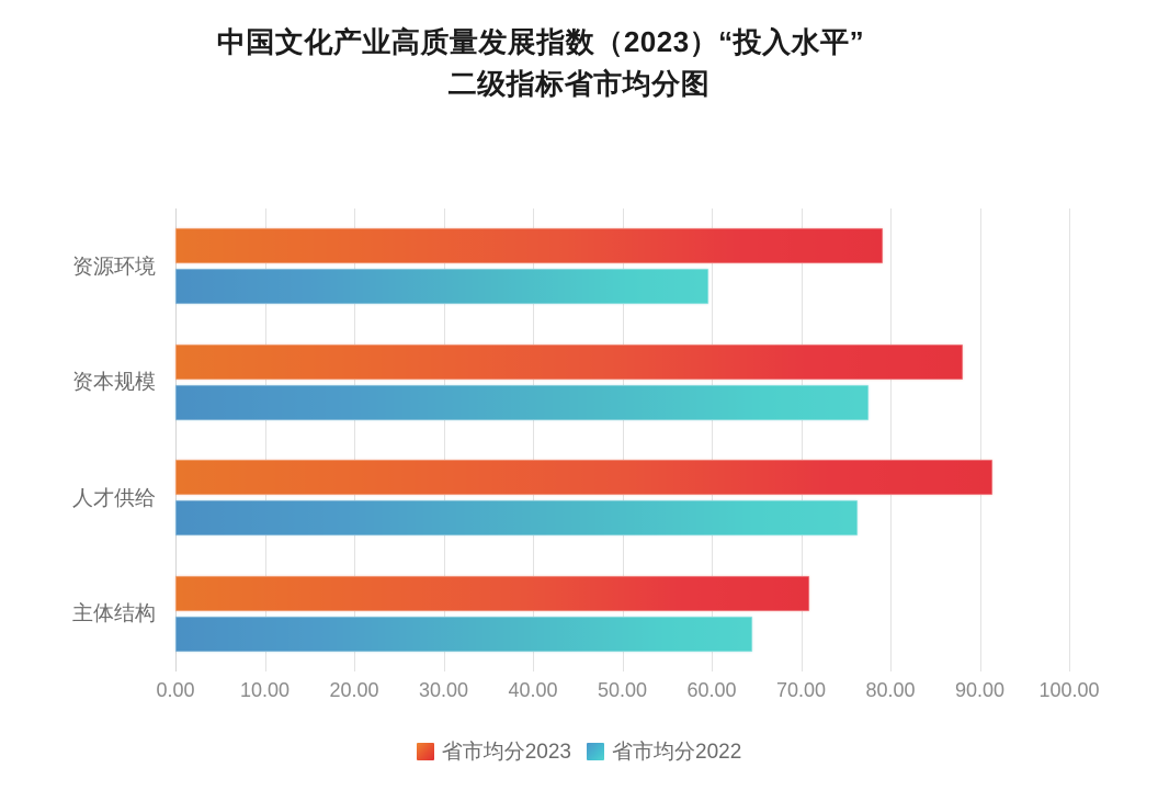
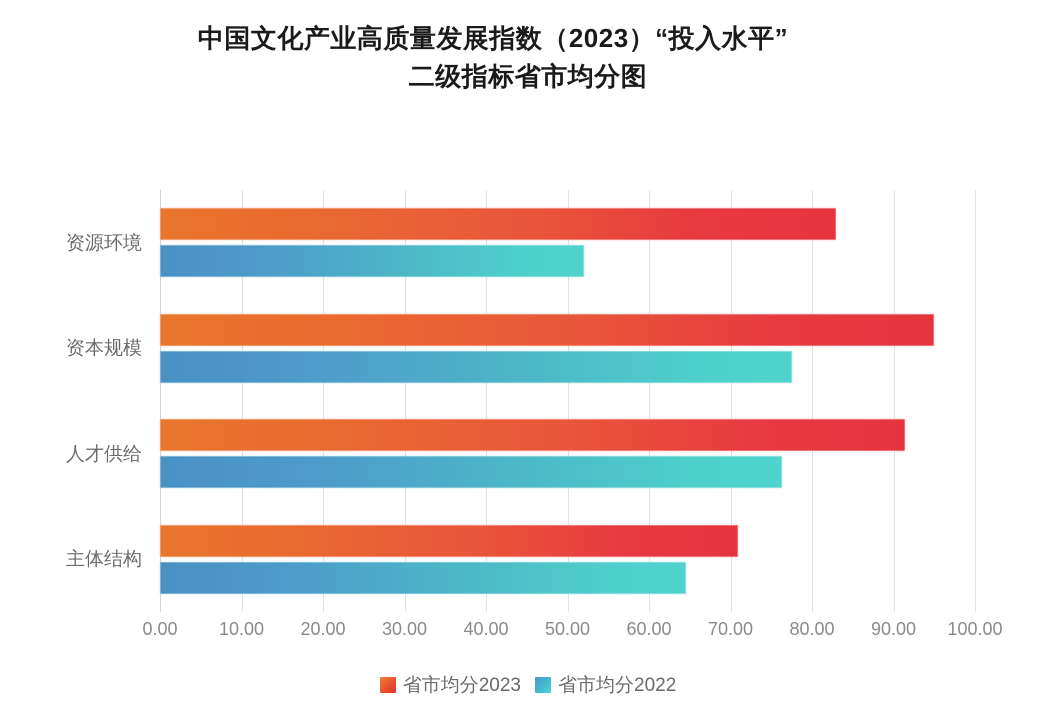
省市均分2023/资源环境: 79 -> 83
省市均分2022/资源环境: 60 -> 52
省市均分2023/资本规模: 88 -> 95
